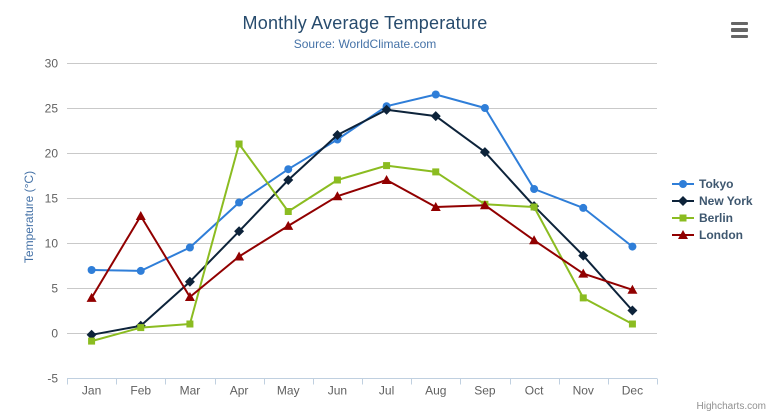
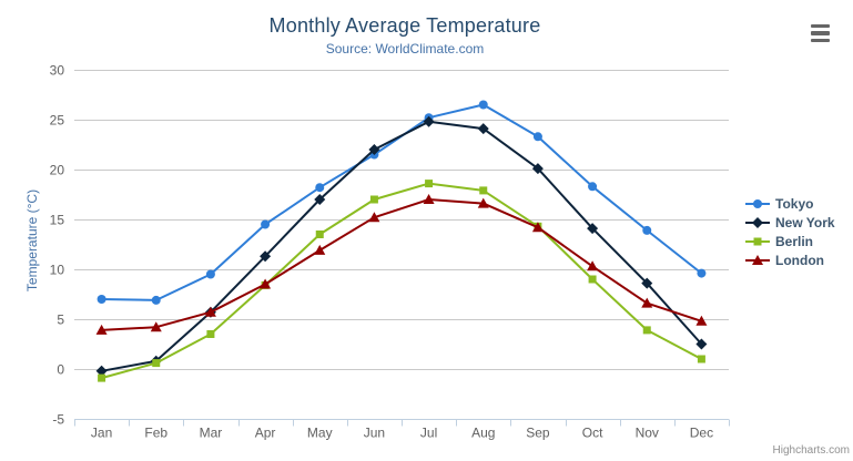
London/Feb: 13 -> 4
Berlin/Mar: 1 -> 4
London/Mar: 4 -> 6
Berlin/Apr: 21 -> 8
London/Aug: 14 -> 17
Tokyo/Sep: 25 -> 23
Tokyo/Oct: 16 -> 18
Berlin/Oct: 14 -> 9
